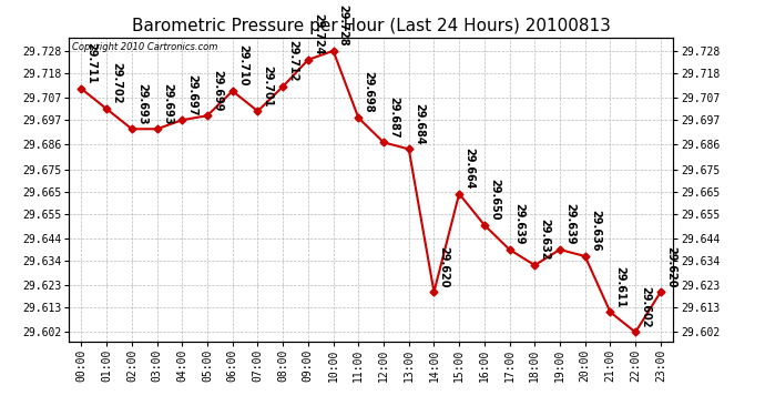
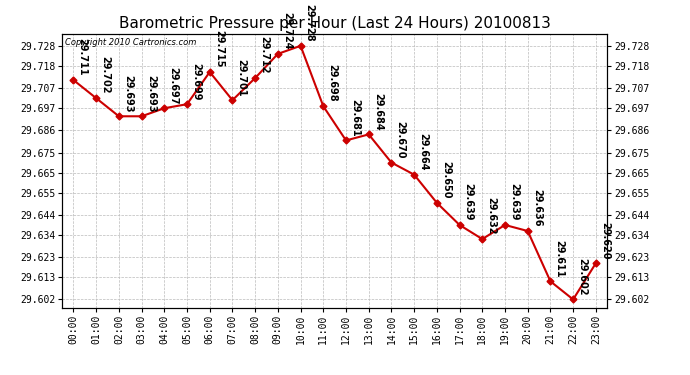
06:00: 29.710 -> 29.715
12:00: 29.687 -> 29.681
14:00: 29.620 -> 29.670
